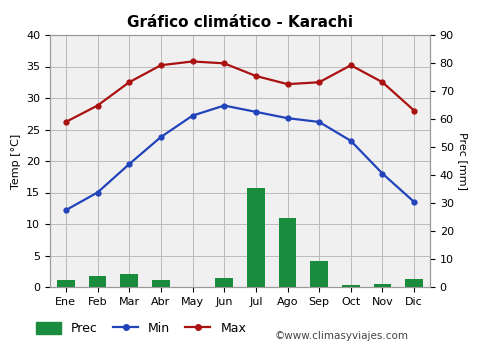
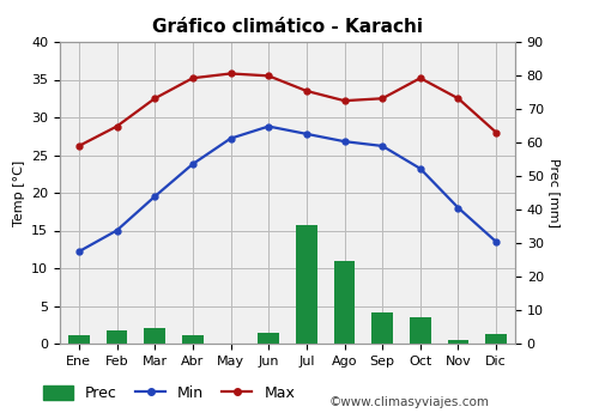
Prec/Oct: 0.6 -> 8.0
